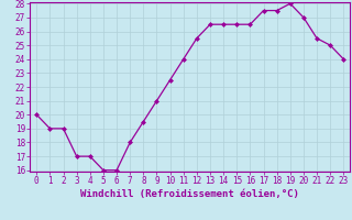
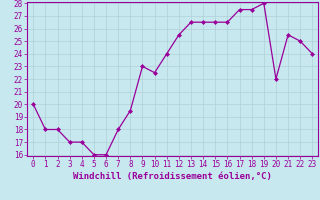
1: 19.0 -> 18.0
2: 19.0 -> 18.0
9: 21.0 -> 23.0
20: 27.0 -> 22.0
